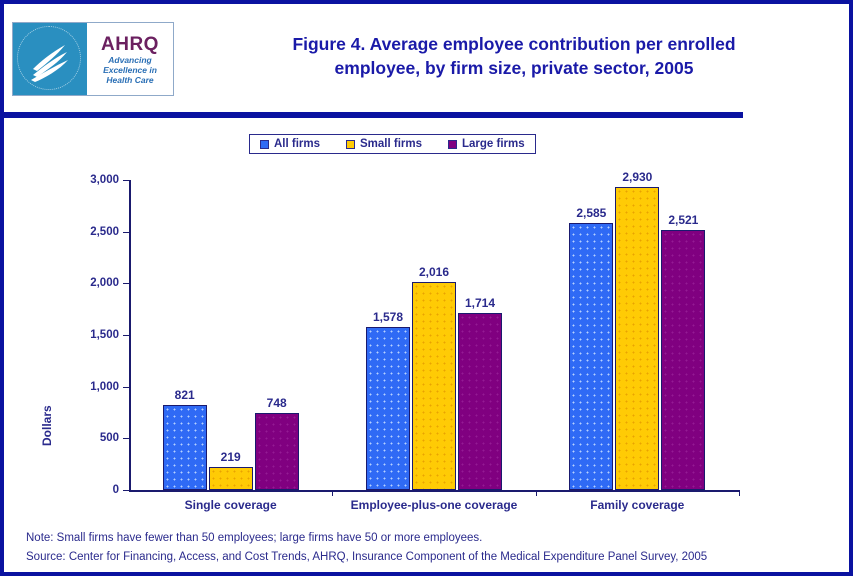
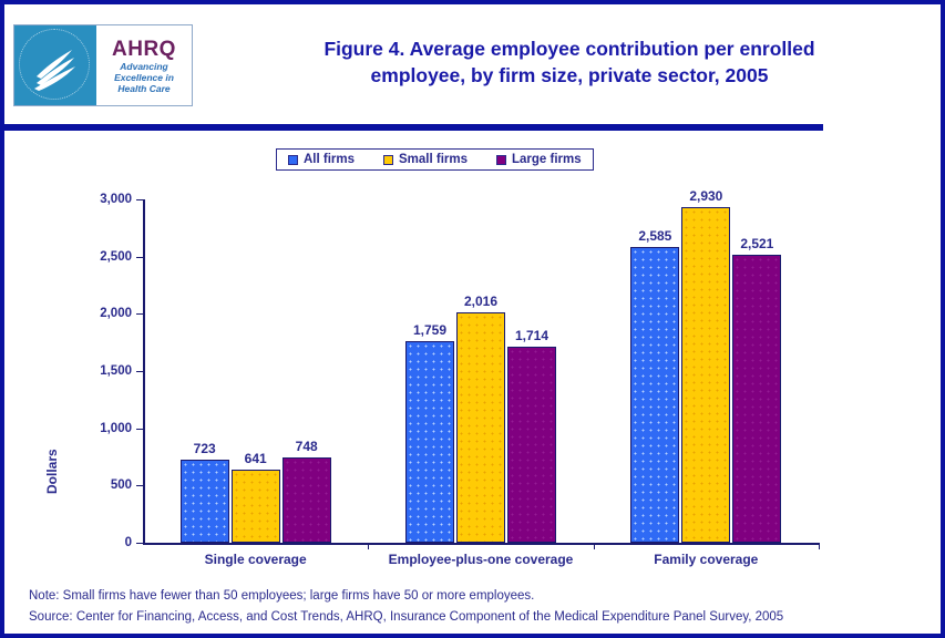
All firms/Single coverage: 821 -> 723
Small firms/Single coverage: 219 -> 641
All firms/Employee-plus-one coverage: 1,578 -> 1,759
